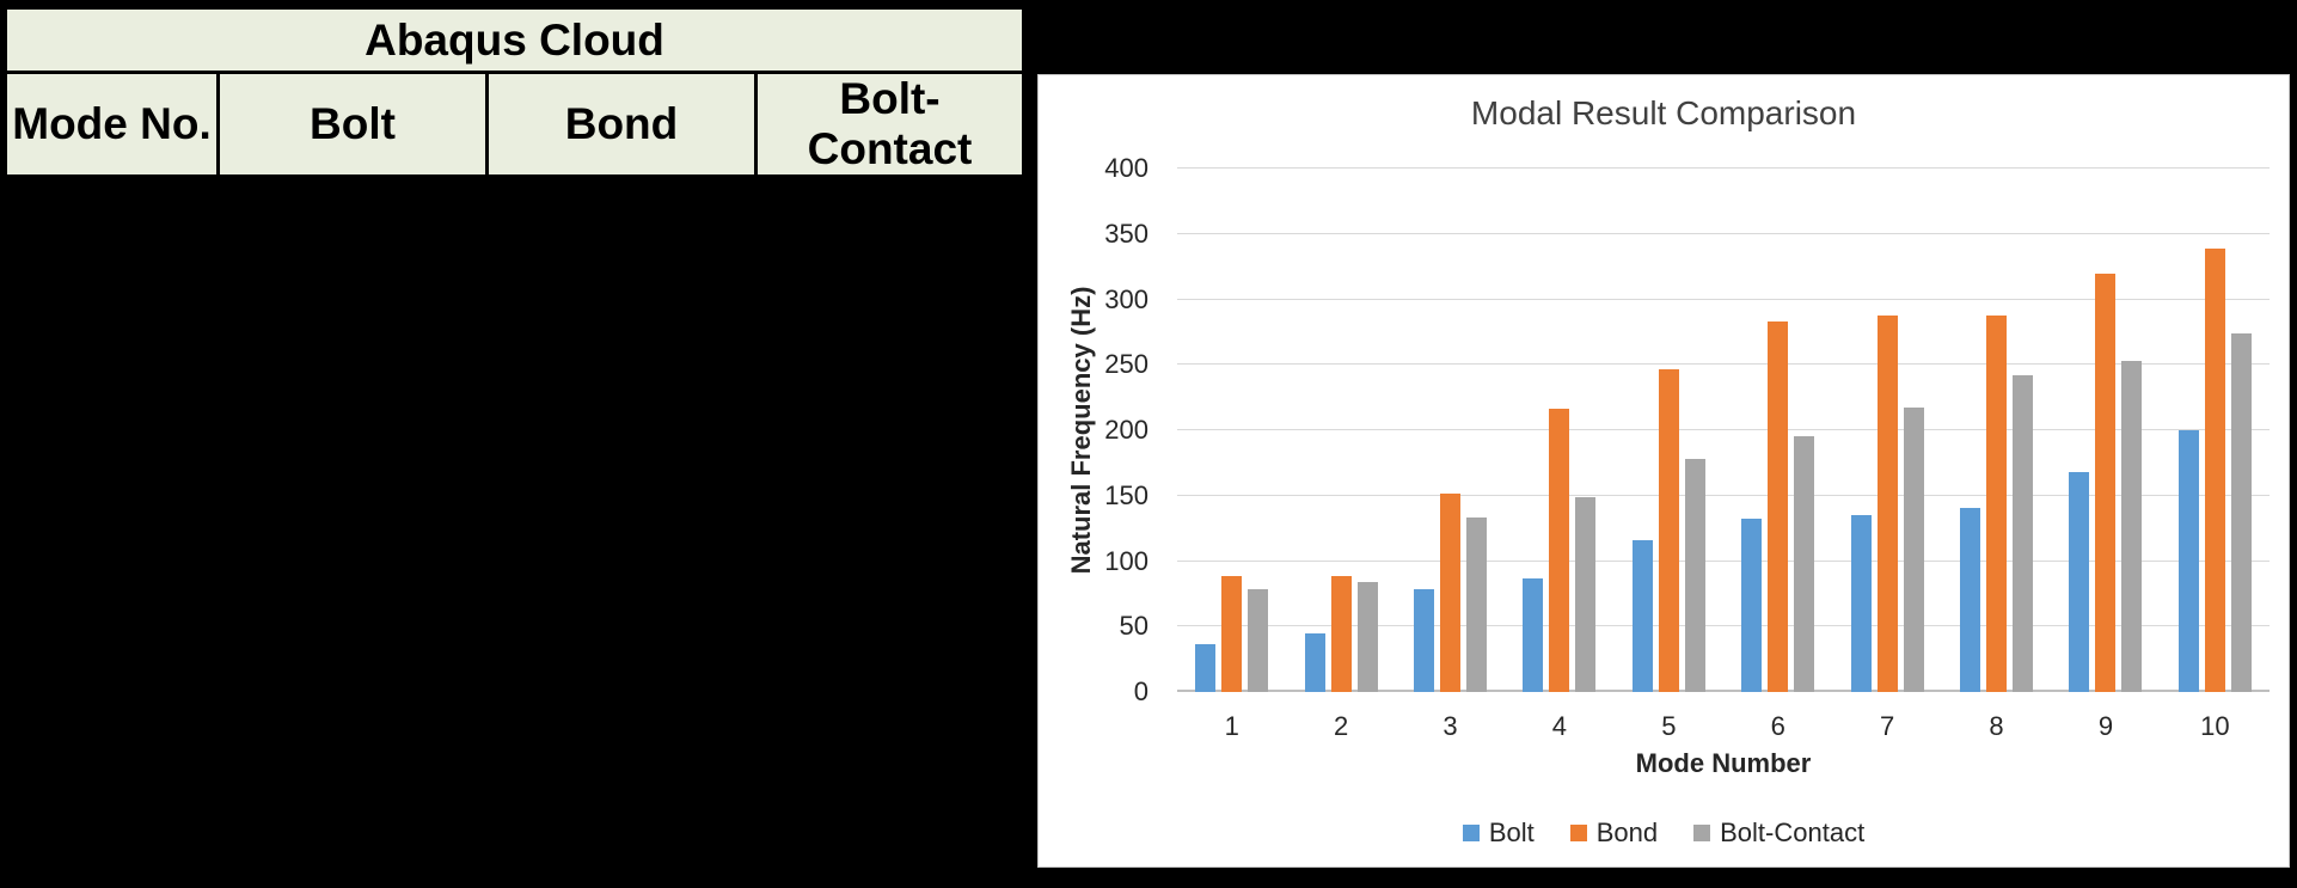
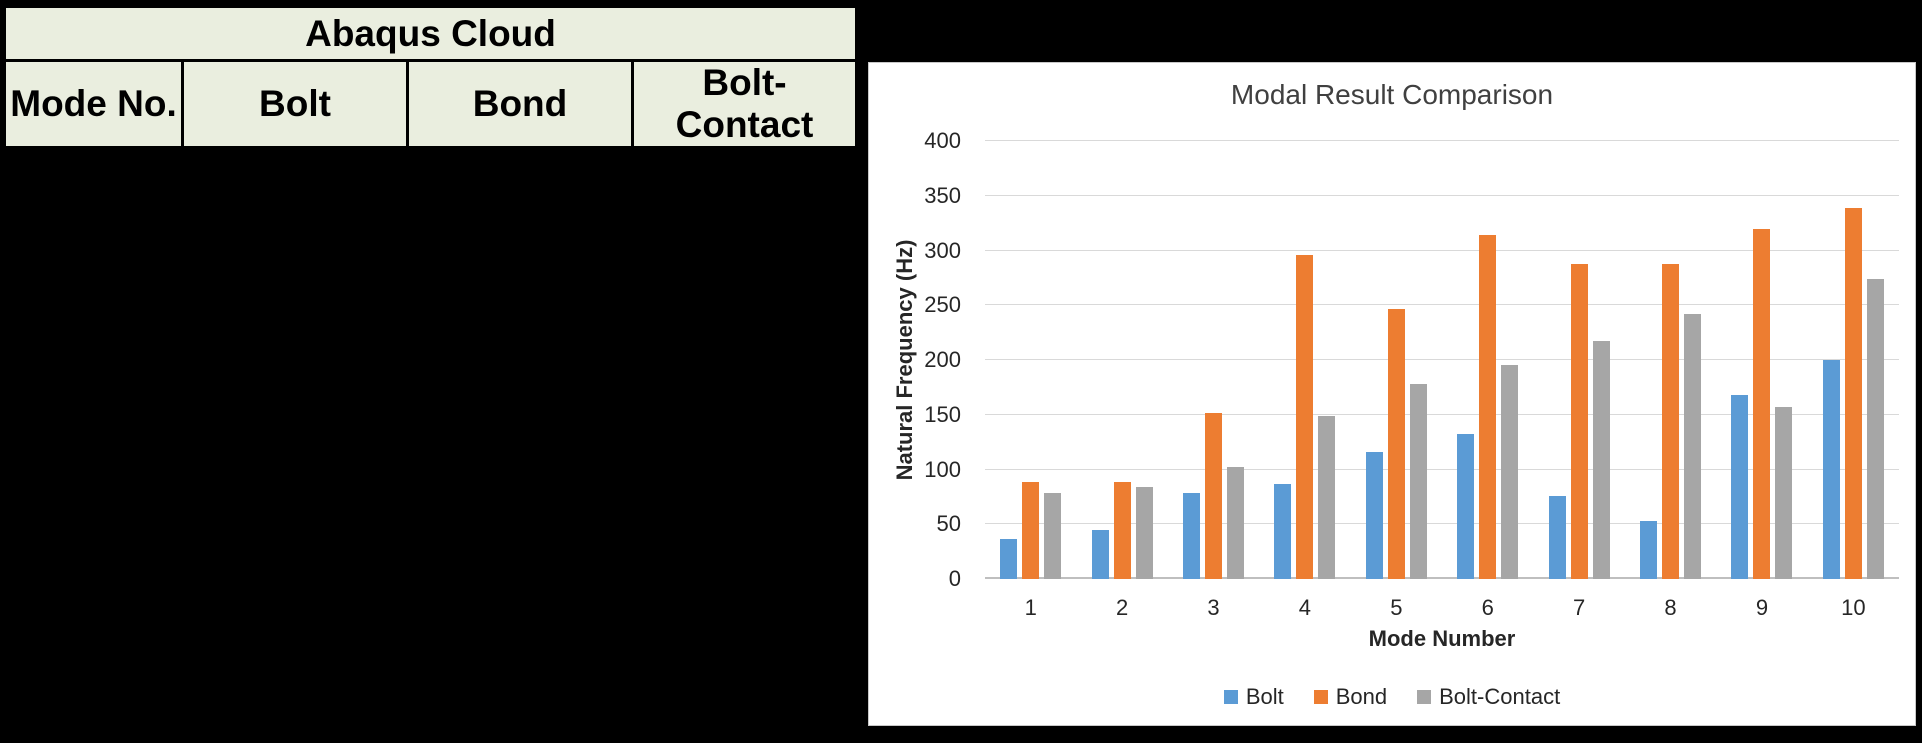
Bolt-Contact/3: 133 -> 102
Bond/4: 216 -> 296
Bond/6: 283 -> 314
Bolt/7: 135 -> 76
Bolt/8: 141 -> 53
Bolt-Contact/9: 253 -> 157
